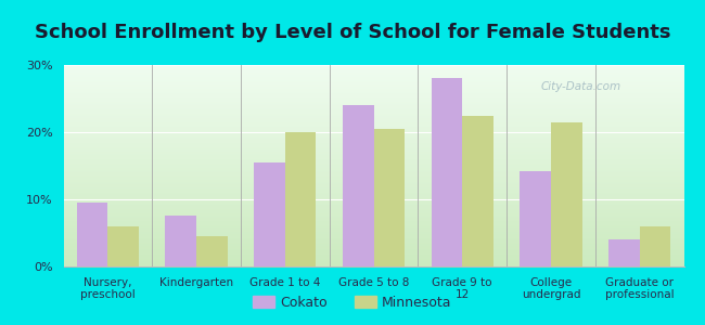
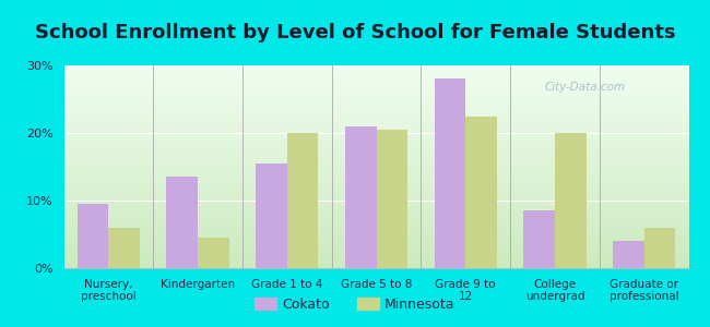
Cokato/Kindergarten: 7.6% -> 13.5%
Cokato/Grade 5 to 8: 24.0% -> 21.0%
Cokato/College undergrad: 14.2% -> 8.5%
Minnesota/College undergrad: 21.4% -> 20.0%
